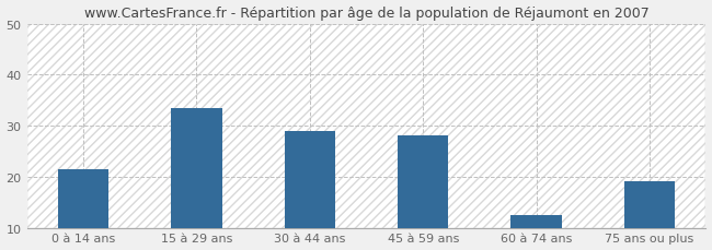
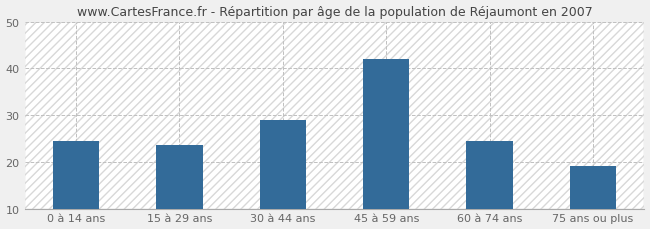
0 à 14 ans: 21.5 -> 24.5
15 à 29 ans: 33.5 -> 23.5
45 à 59 ans: 28.0 -> 42.0
60 à 74 ans: 12.5 -> 24.5
